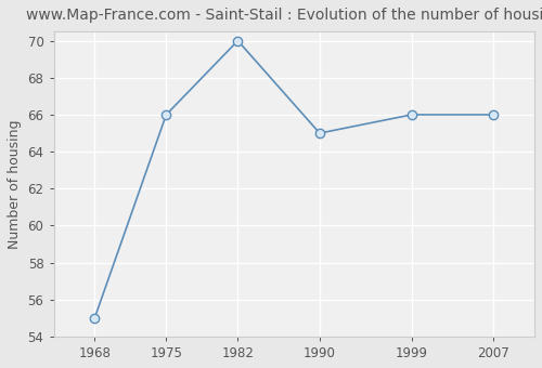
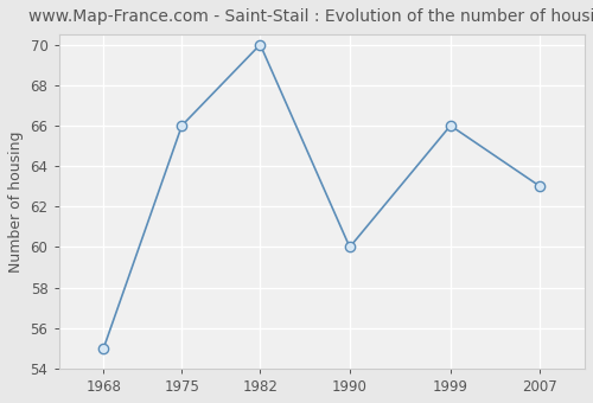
1990: 65 -> 60
2007: 66 -> 63
